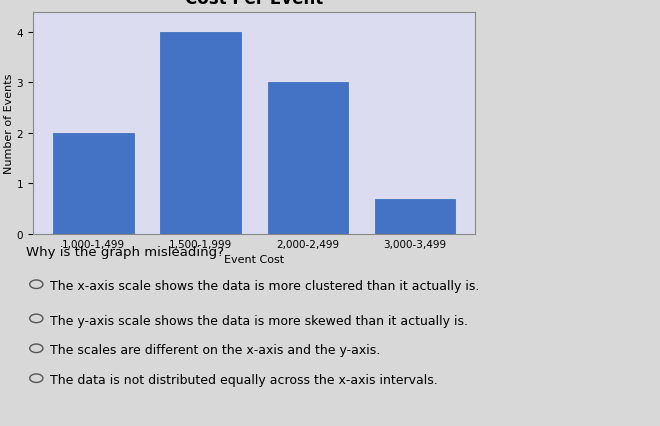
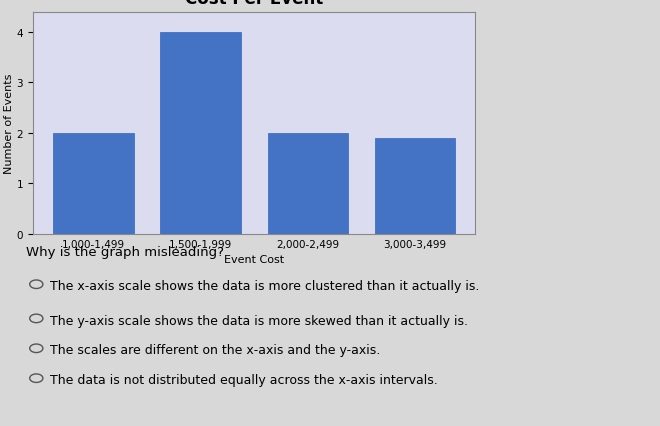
2,000-2,499: 3.0 -> 2.0
3,000-3,499: 0.7 -> 1.9
